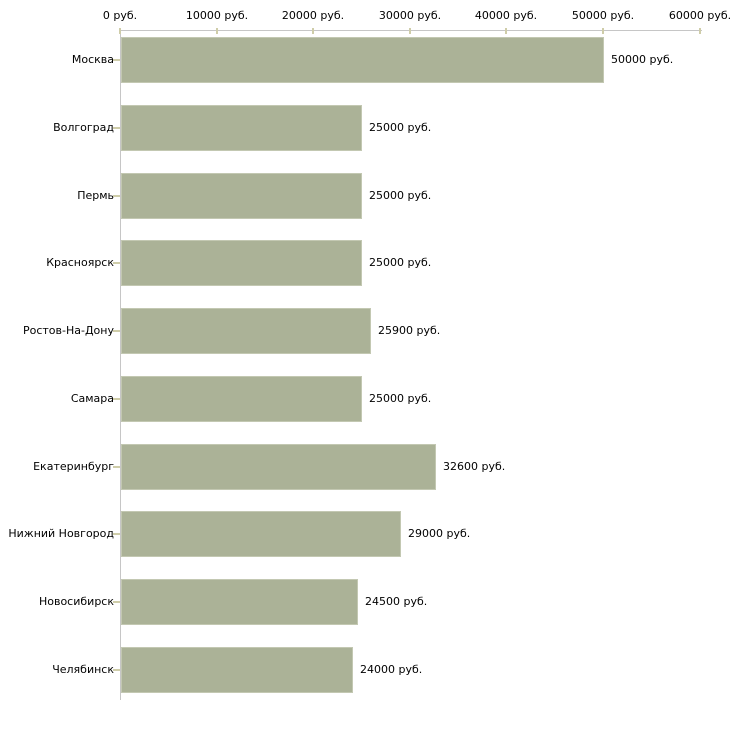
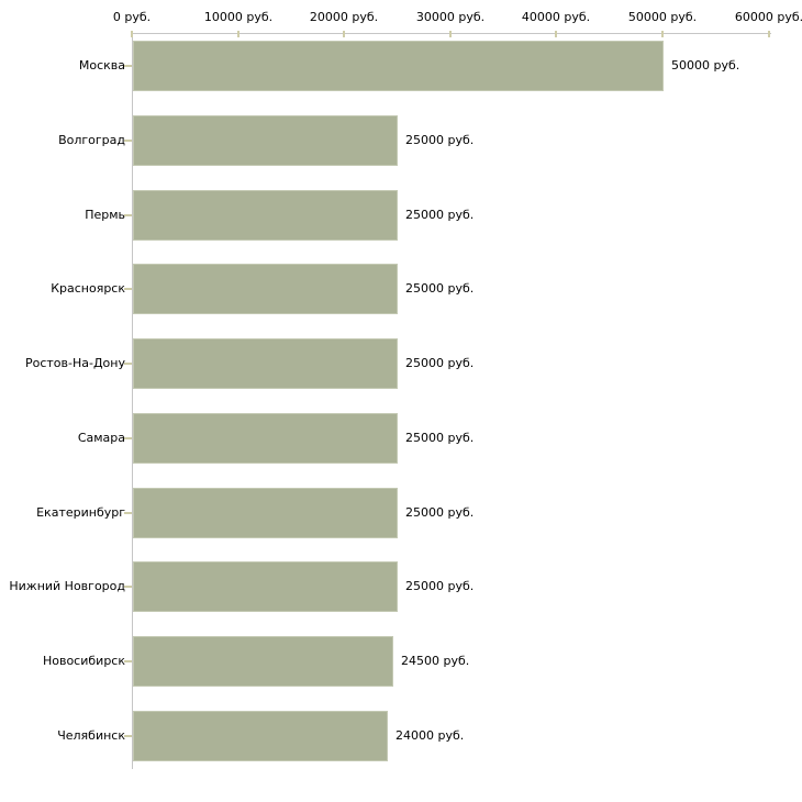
Ростов-На-Дону: 25900 -> 25000
Екатеринбург: 32600 -> 25000
Нижний Новгород: 29000 -> 25000
